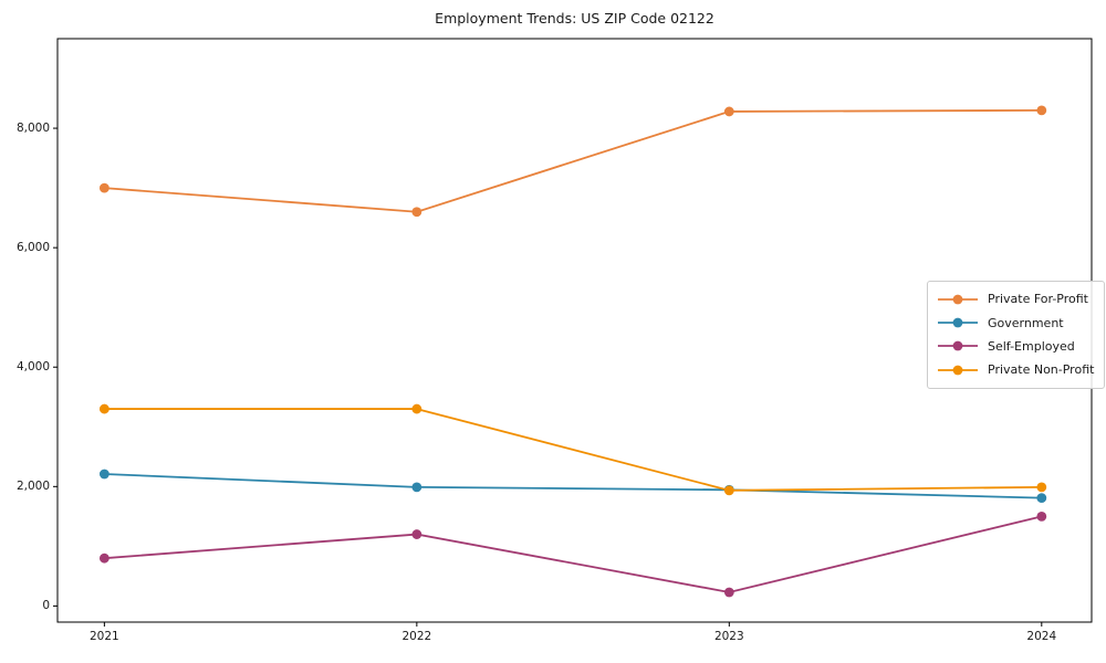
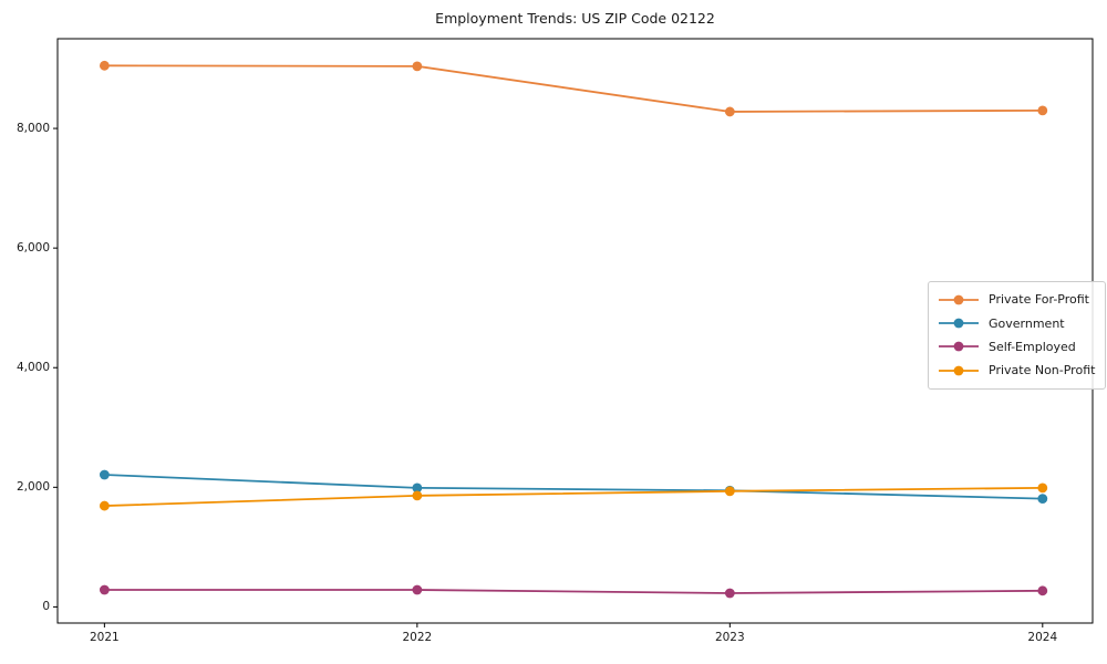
Private For-Profit/2021: 7000 -> 9000
Self-Employed/2021: 800 -> 300
Private Non-Profit/2021: 3300 -> 1700
Private For-Profit/2022: 6600 -> 9000
Self-Employed/2022: 1200 -> 300
Private Non-Profit/2022: 3300 -> 1900
Self-Employed/2024: 1500 -> 300
